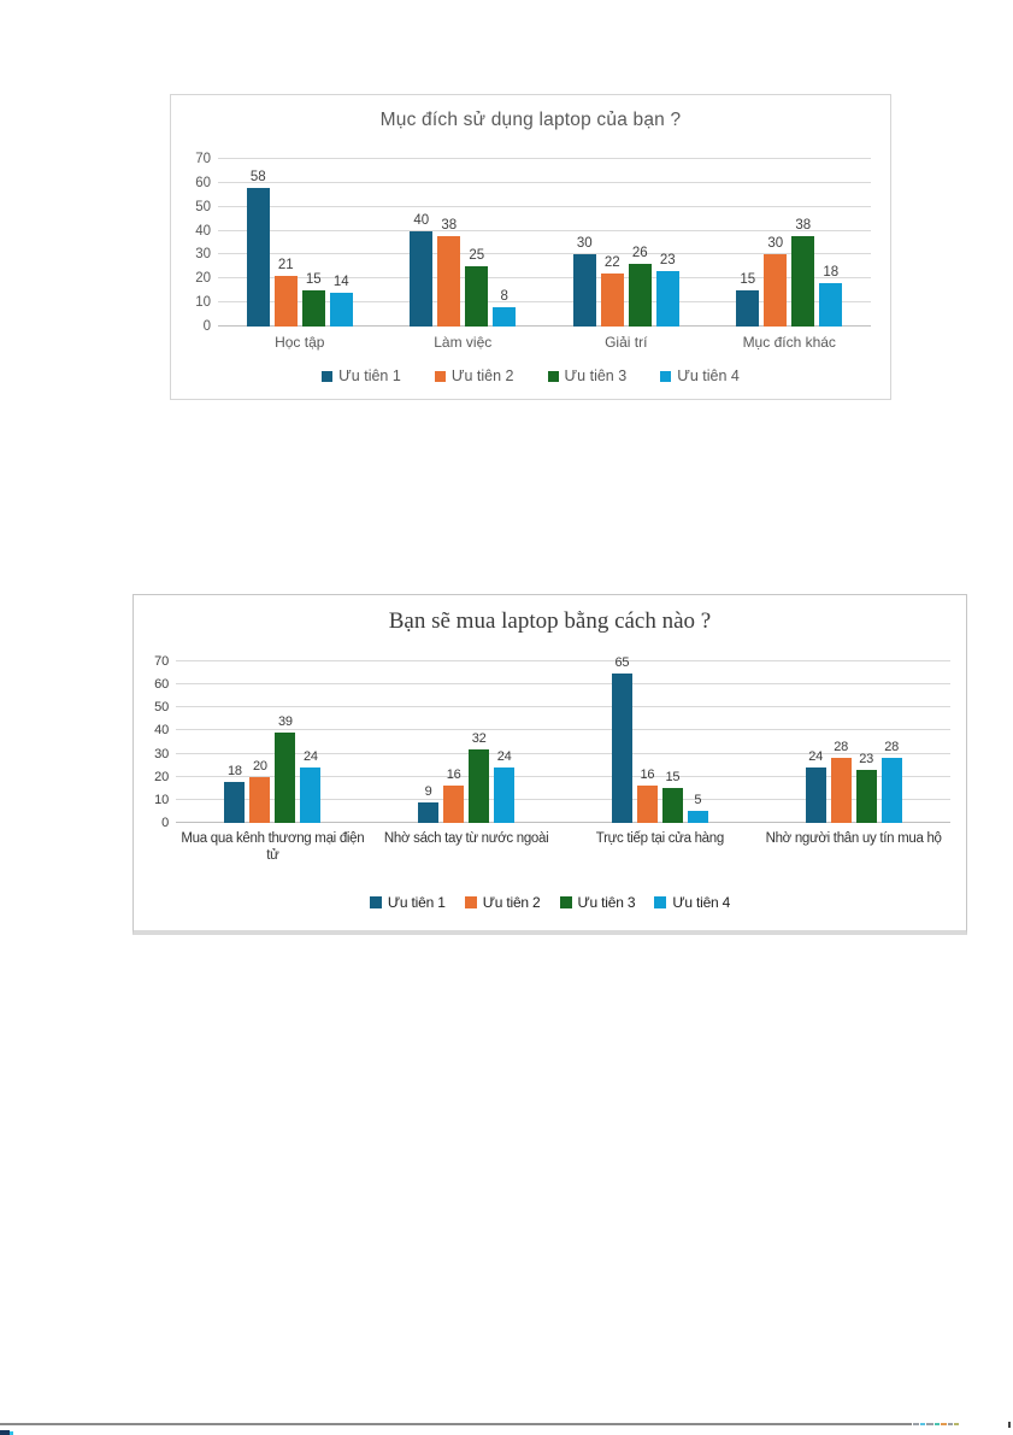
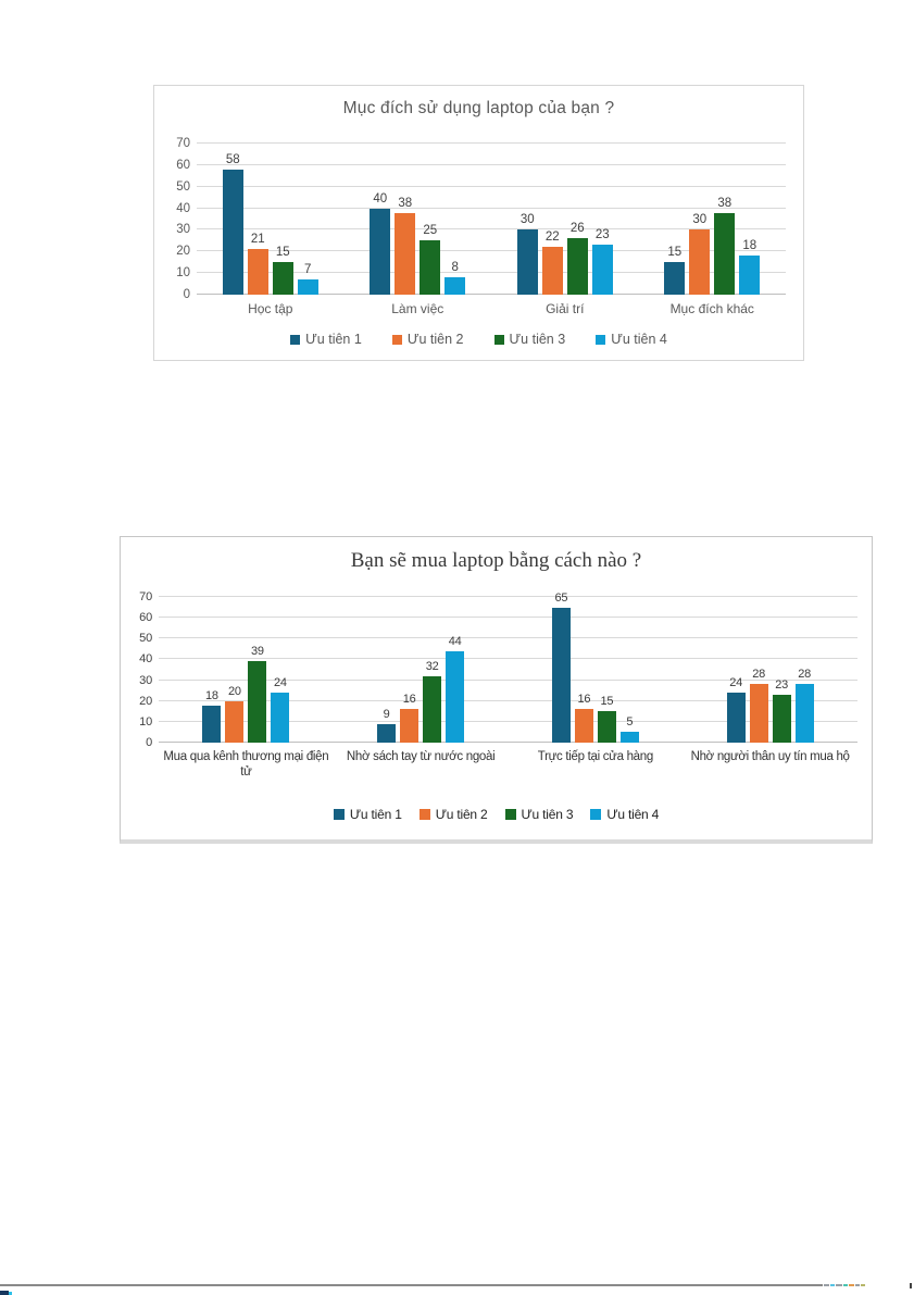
Mục đích sử dụng laptop của bạn ?/Ưu tiên 4/Học tập: 14 -> 7
Bạn sẽ mua laptop bằng cách nào ?/Ưu tiên 4/Nhờ sách tay từ nước ngoài: 24 -> 44
